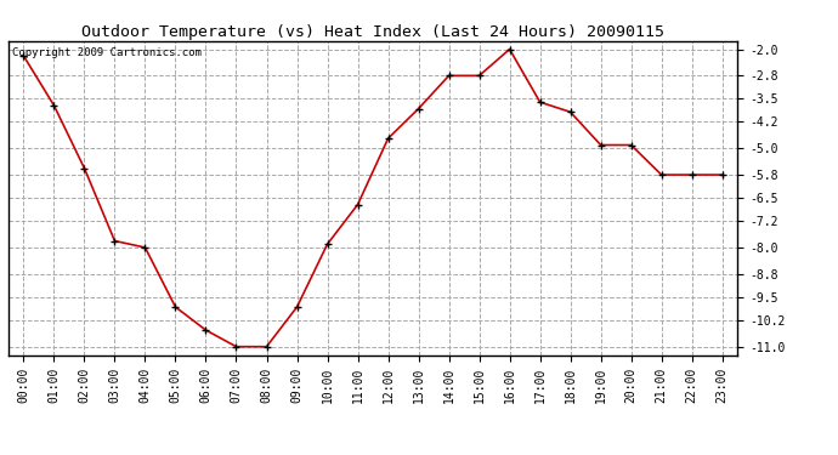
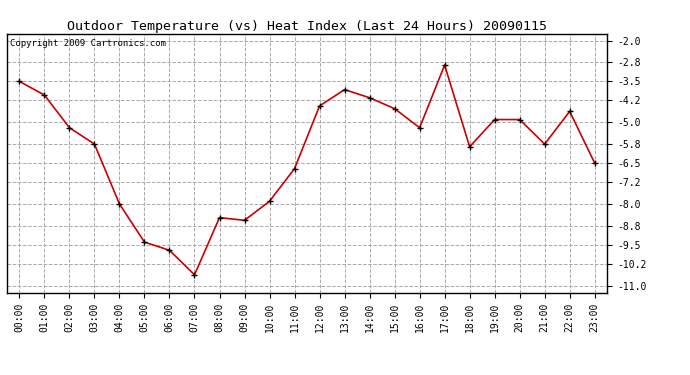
00:00: -2.2 -> -3.5
01:00: -3.7 -> -4.0
02:00: -5.6 -> -5.2
03:00: -7.8 -> -5.8
05:00: -9.8 -> -9.4
06:00: -10.5 -> -9.7
07:00: -11.0 -> -10.6
08:00: -11.0 -> -8.5
09:00: -9.8 -> -8.6
12:00: -4.7 -> -4.4
14:00: -2.8 -> -4.1
15:00: -2.8 -> -4.5
16:00: -2.0 -> -5.2
17:00: -3.6 -> -2.9
18:00: -3.9 -> -5.9
22:00: -5.8 -> -4.6
23:00: -5.8 -> -6.5
